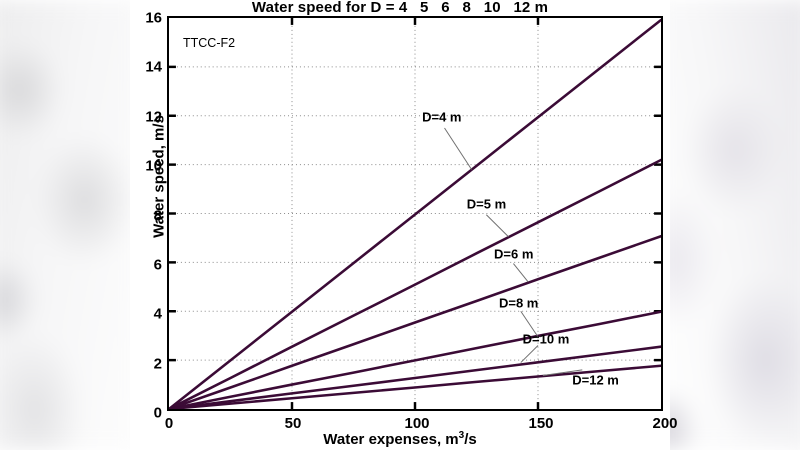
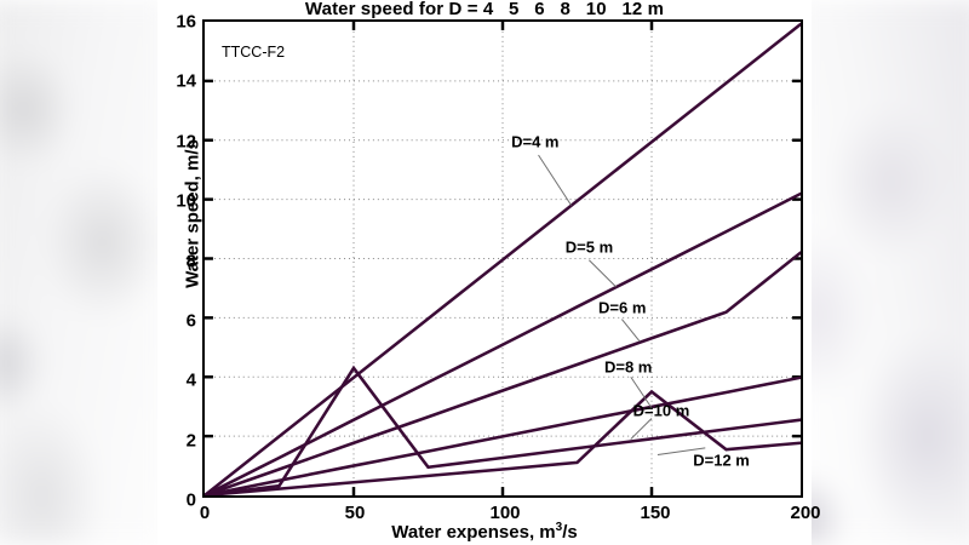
D=10 m/50: 0.6 -> 4.3
D=12 m/150: 1.3 -> 3.5
D=6 m/200: 7.1 -> 8.2
